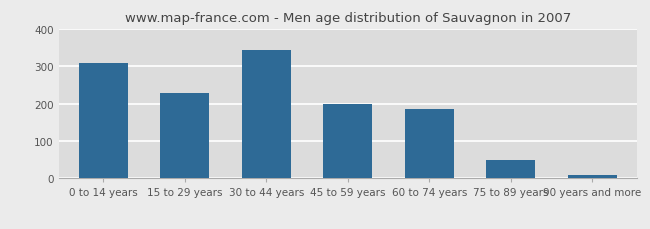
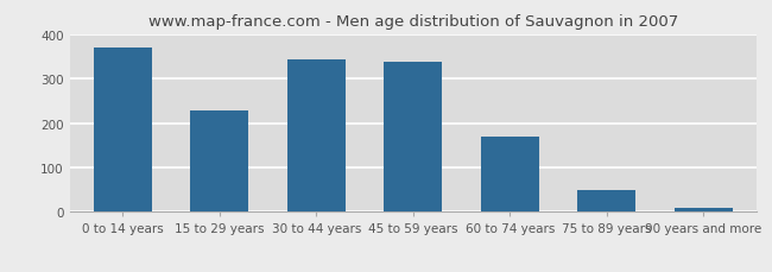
0 to 14 years: 310 -> 370
45 to 59 years: 200 -> 338
60 to 74 years: 185 -> 170
